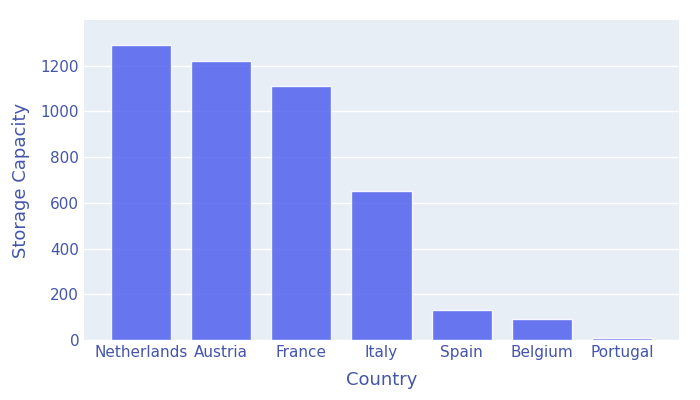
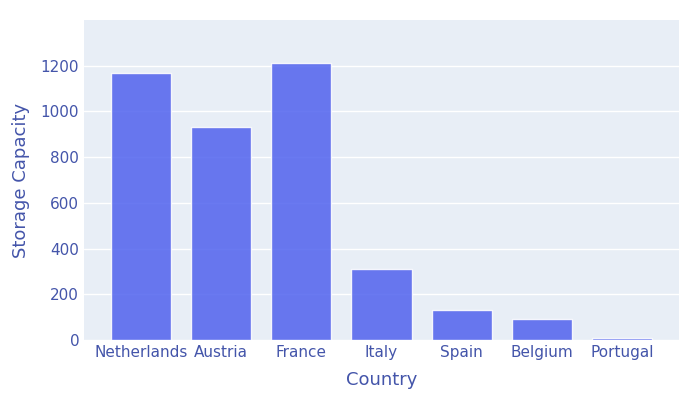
Netherlands: 1290 -> 1170
Austria: 1220 -> 930
France: 1110 -> 1210
Italy: 650 -> 310
